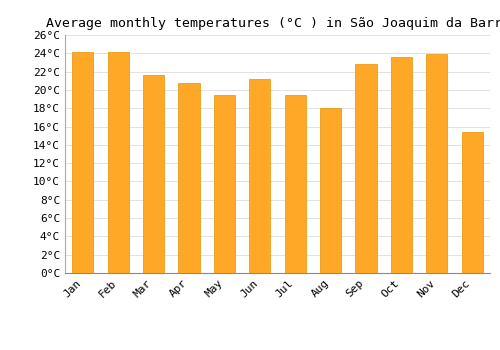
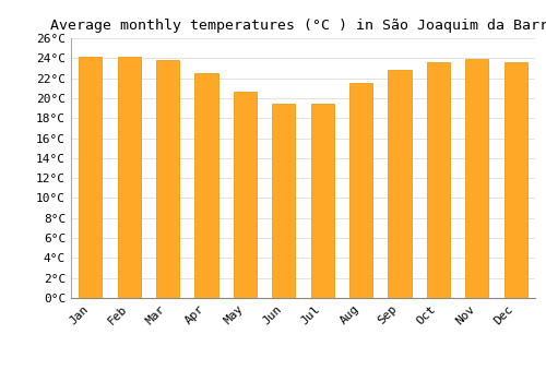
Mar: 21.6°C -> 23.8°C
Apr: 20.8°C -> 22.5°C
May: 19.4°C -> 20.7°C
Jun: 21.2°C -> 19.4°C
Aug: 18.0°C -> 21.5°C
Dec: 15.4°C -> 23.6°C
